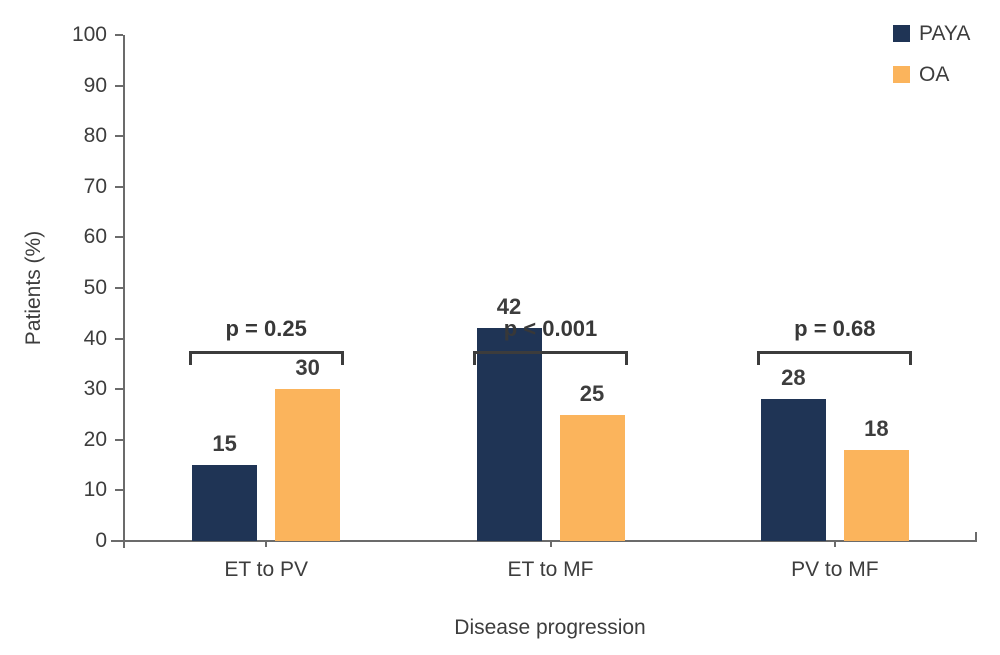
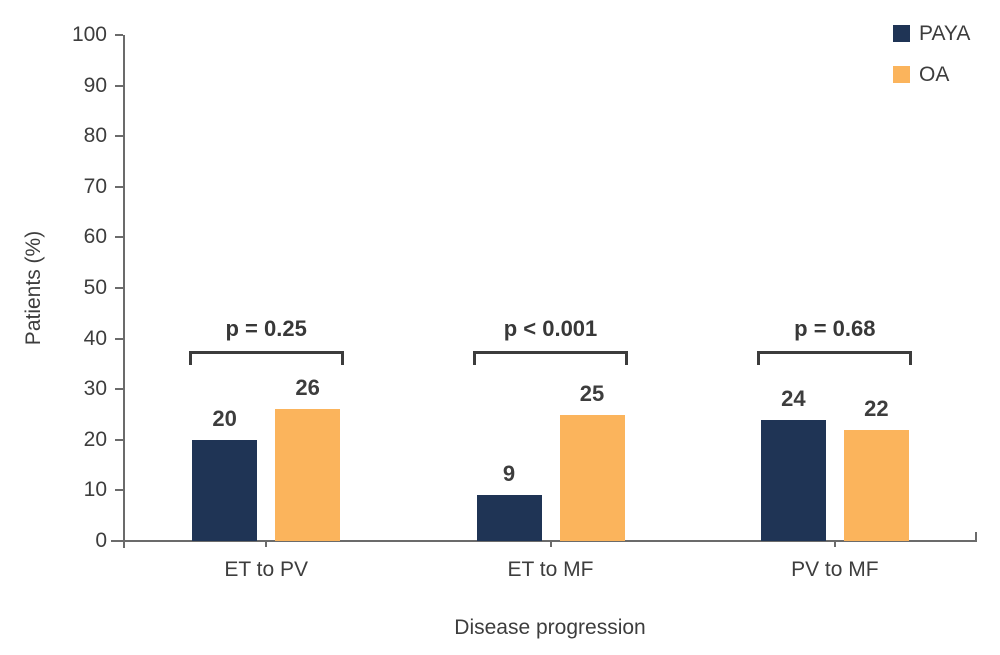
PAYA/ET to PV: 15 -> 20
OA/ET to PV: 30 -> 26
PAYA/ET to MF: 42 -> 9
PAYA/PV to MF: 28 -> 24
OA/PV to MF: 18 -> 22
